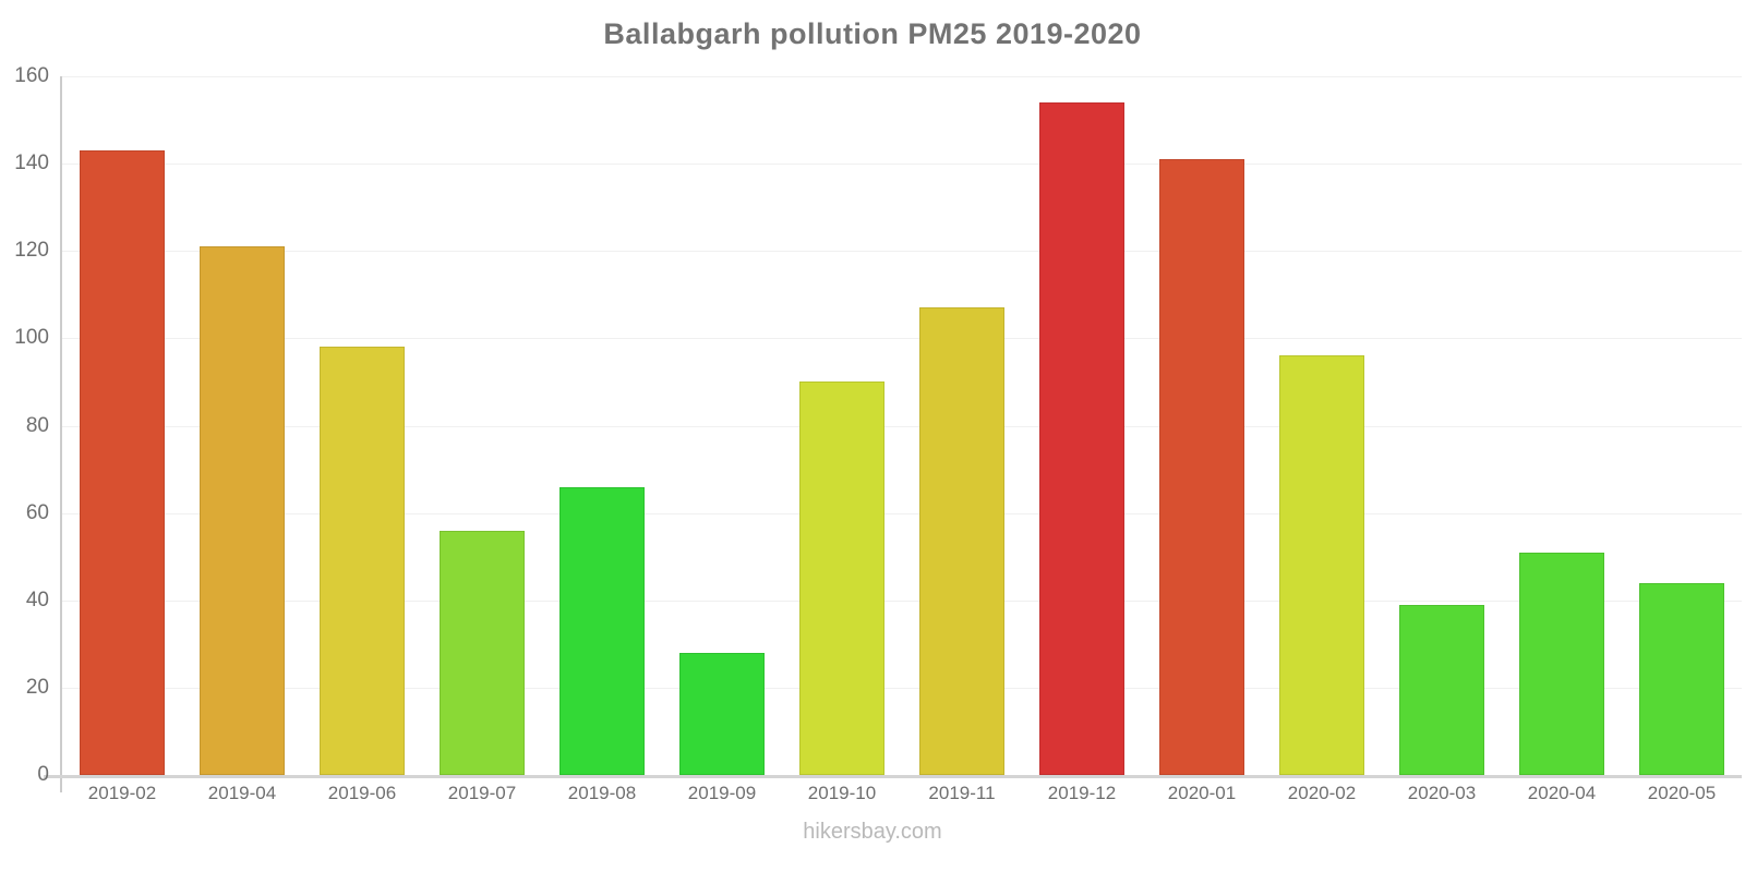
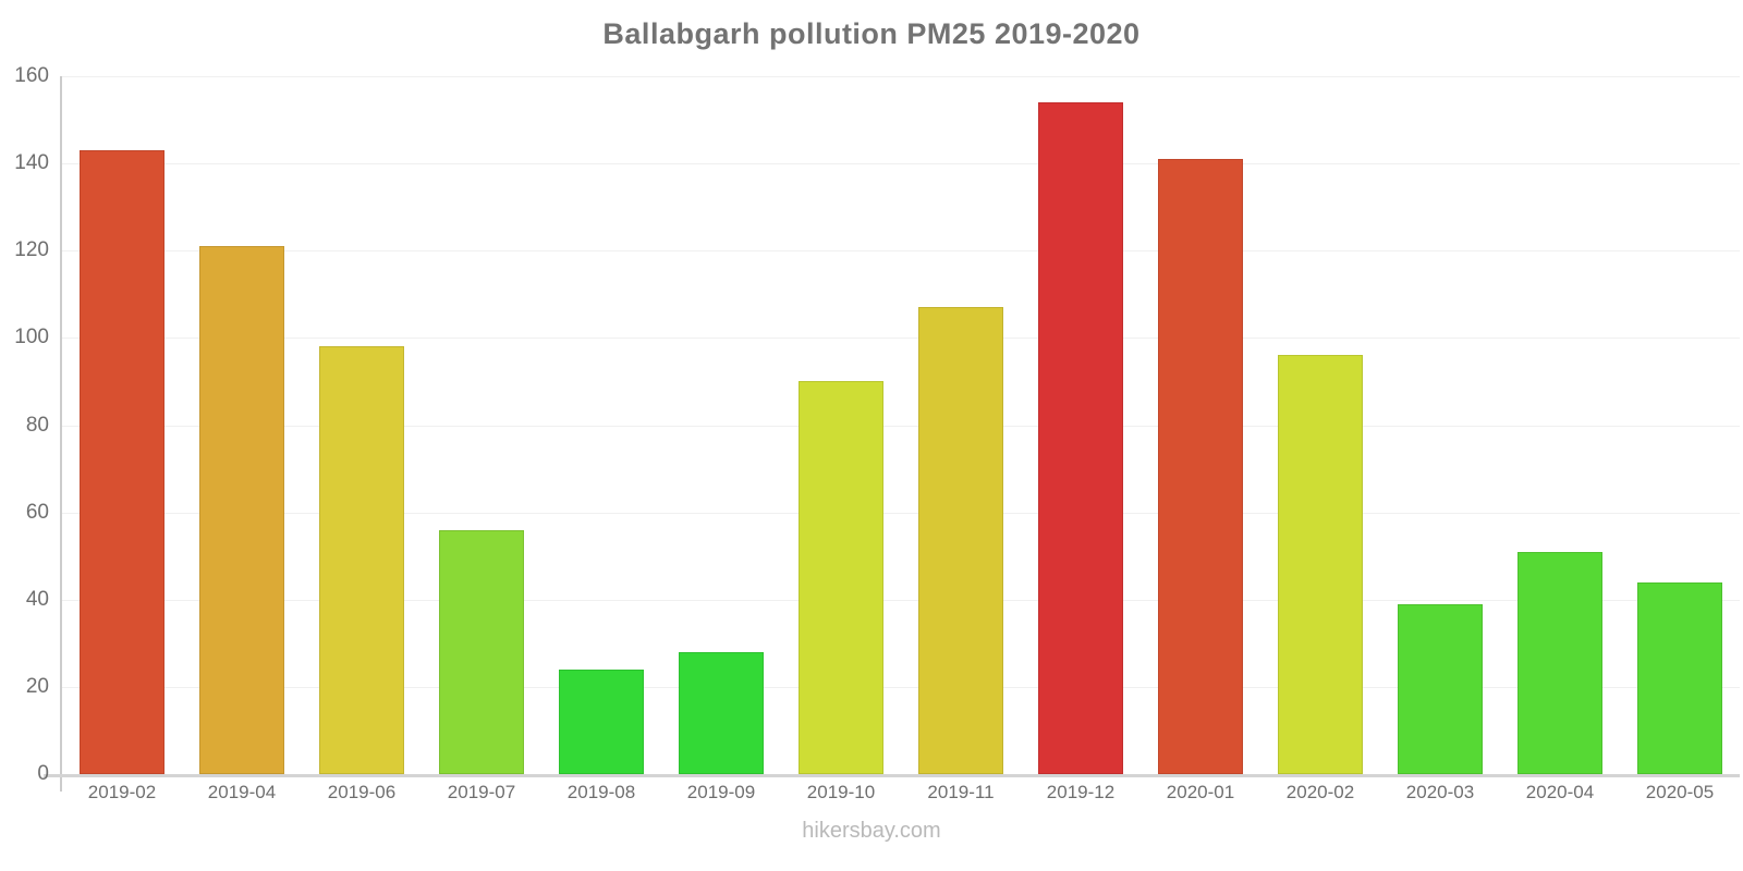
2019-08: 66 -> 24
